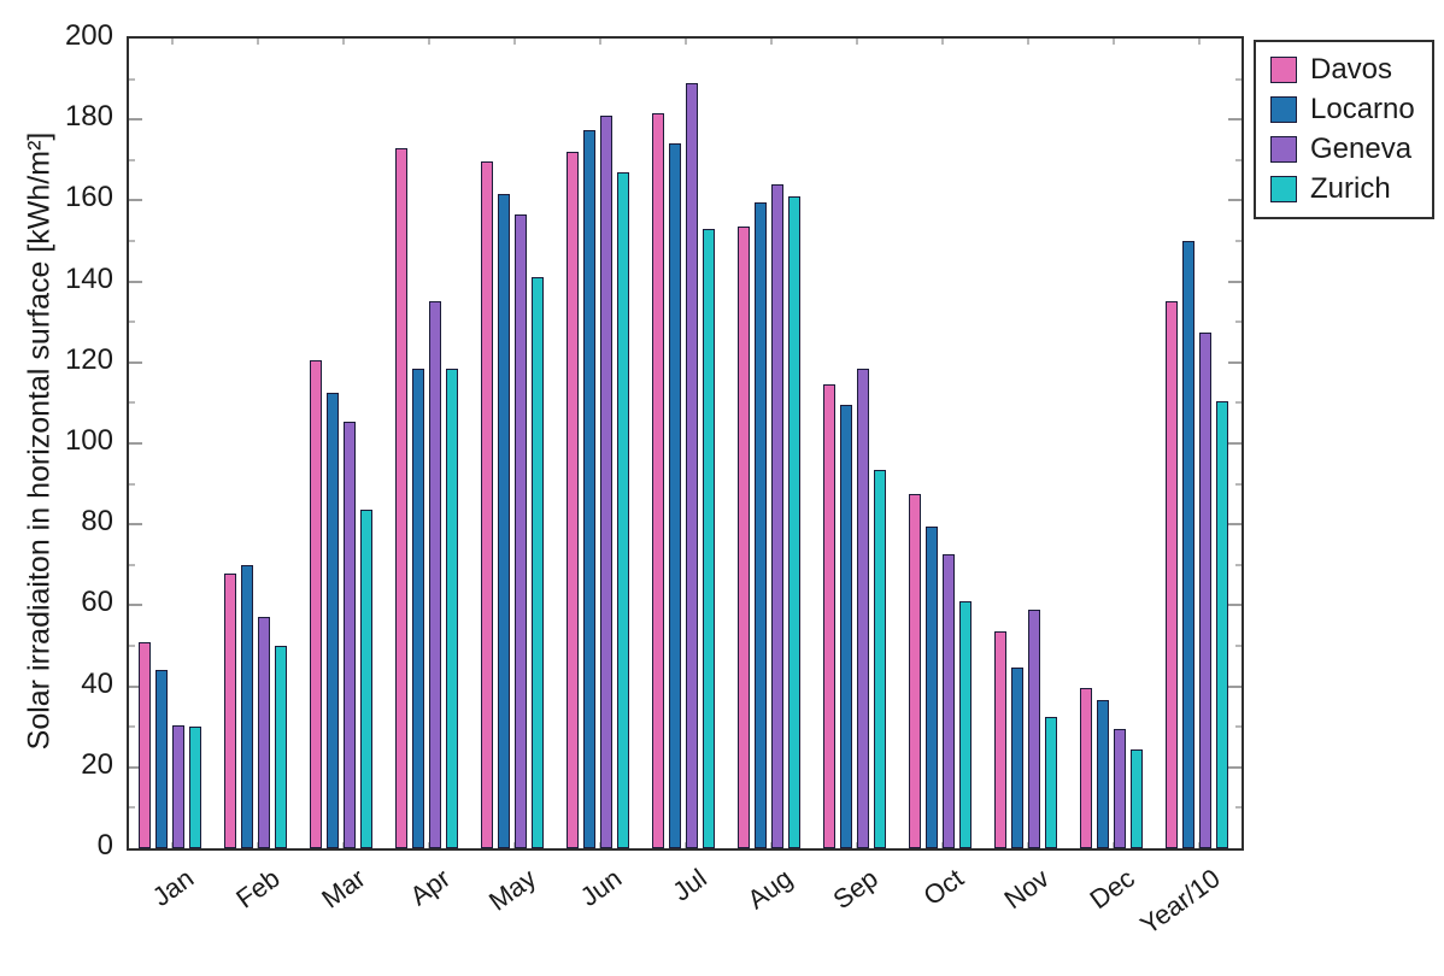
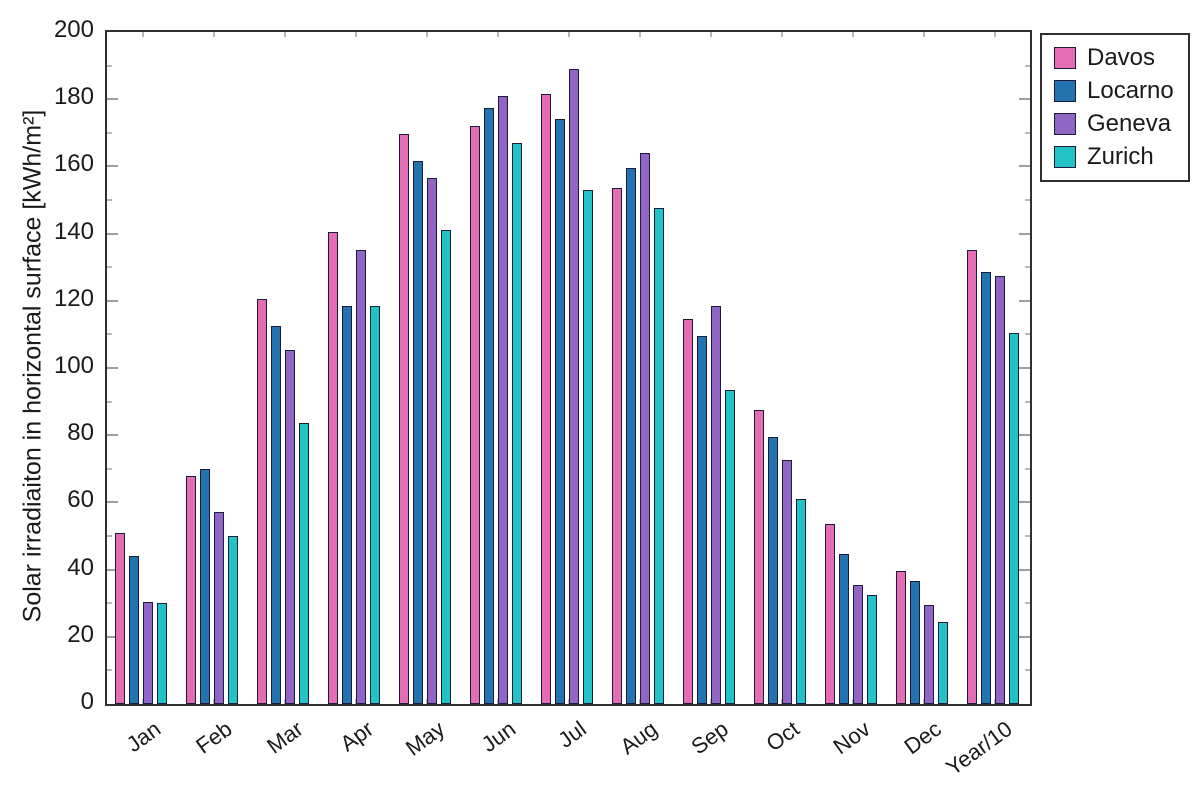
Davos/Apr: 173 -> 140
Zurich/Aug: 161 -> 148
Geneva/Nov: 59 -> 36
Locarno/Year/10: 150 -> 128
